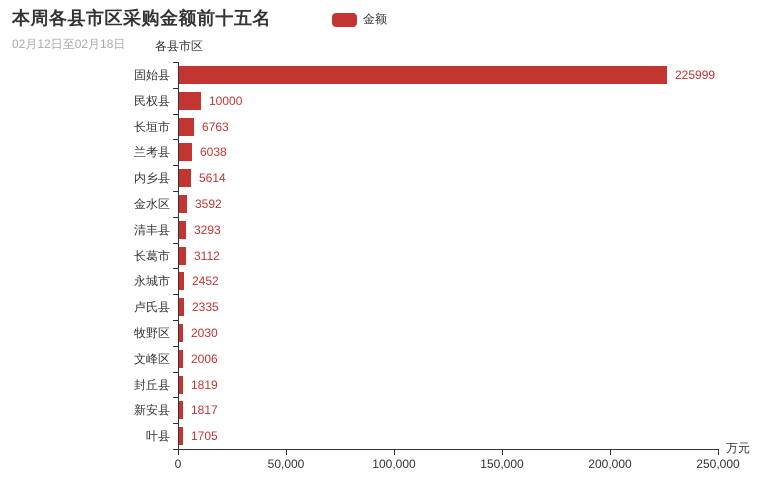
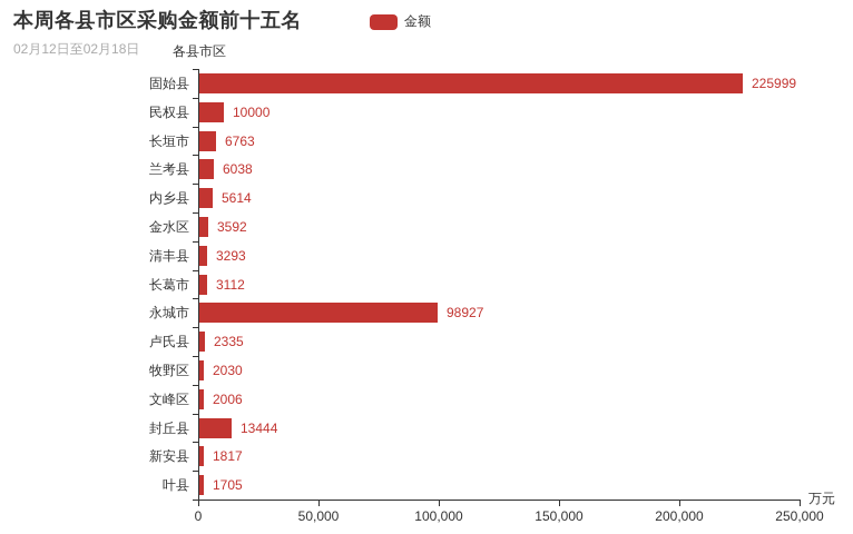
永城市: 2452 -> 98927
封丘县: 1819 -> 13444
